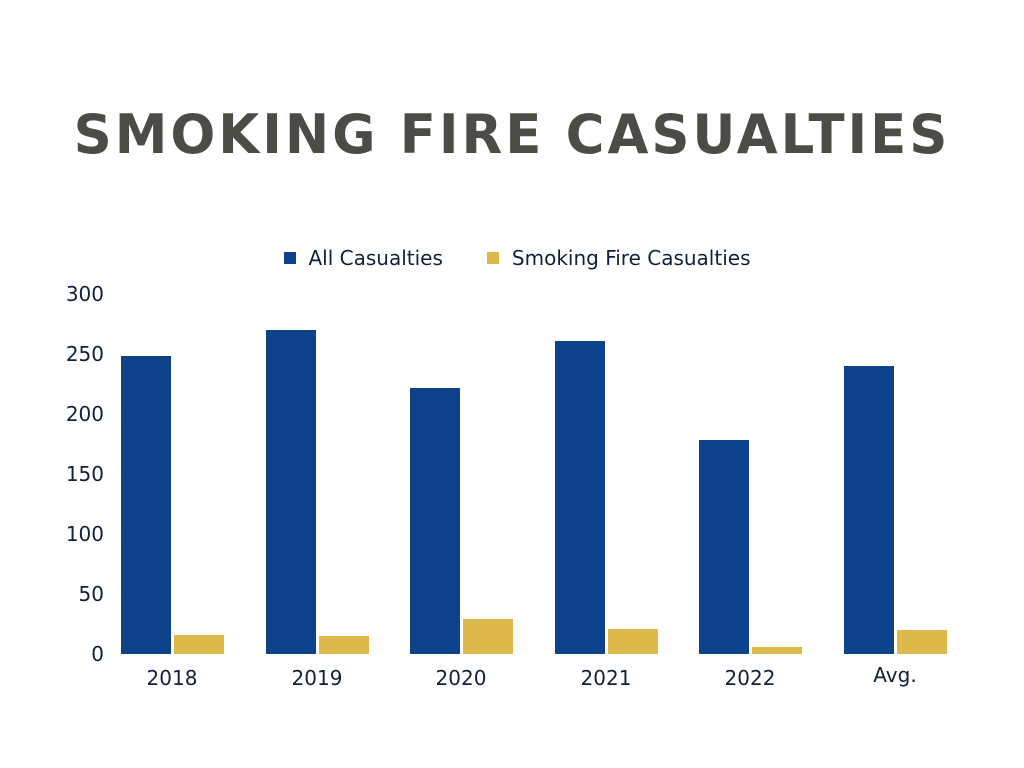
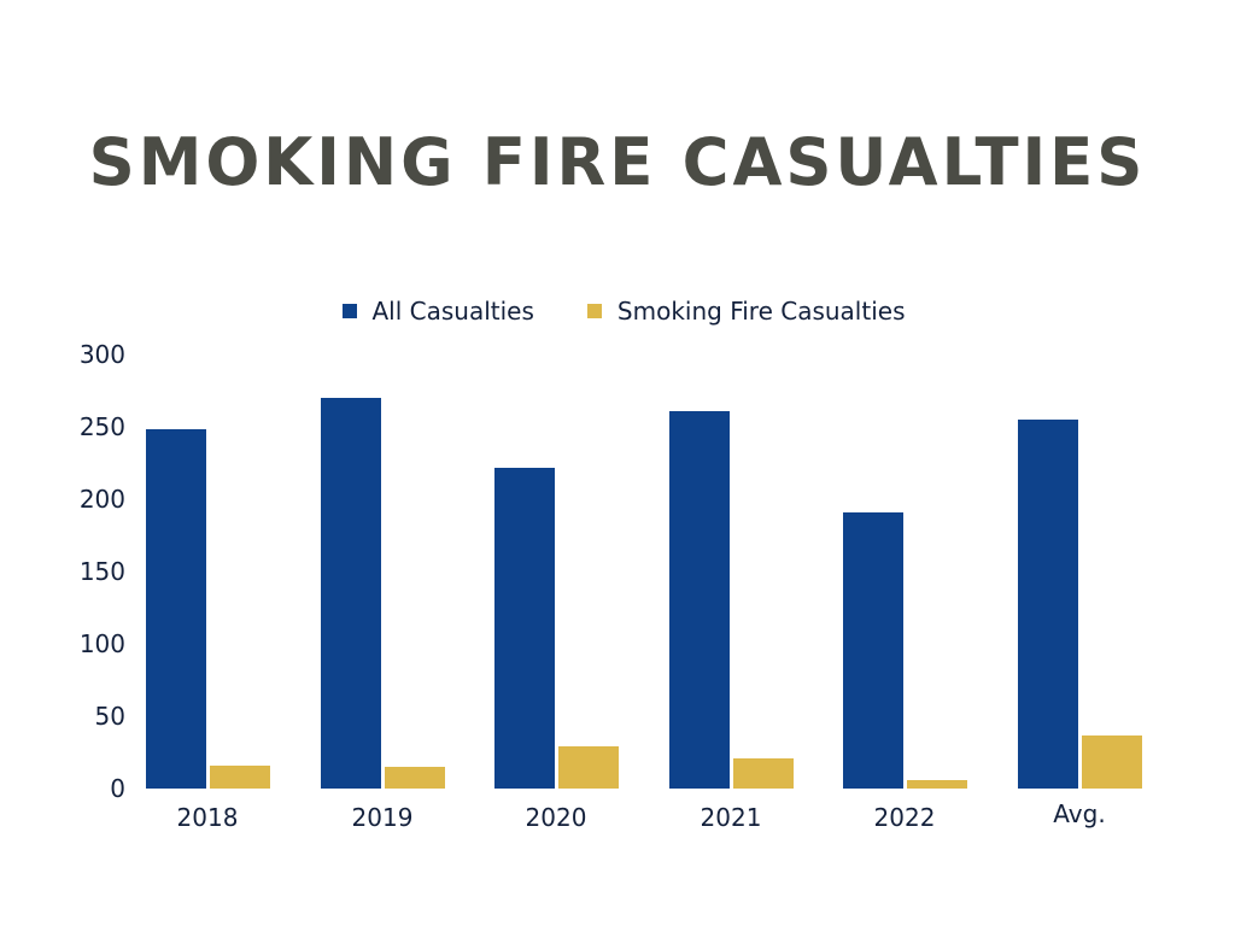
All Casualties/2022: 178 -> 191
All Casualties/Avg.: 240 -> 255
Smoking Fire Casualties/Avg.: 20 -> 37
